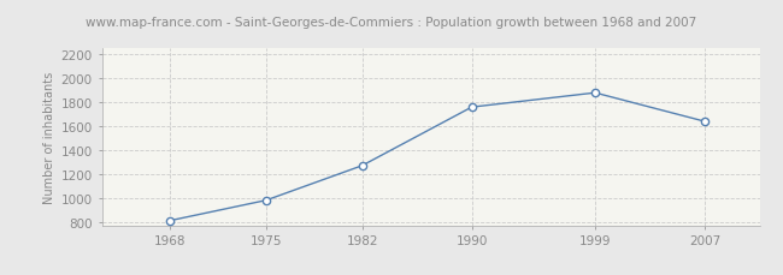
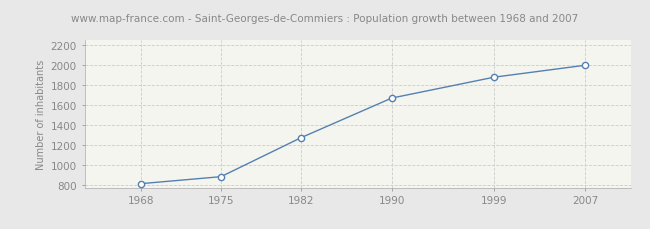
1975: 980 -> 880
1990: 1760 -> 1670
2007: 1640 -> 2000
